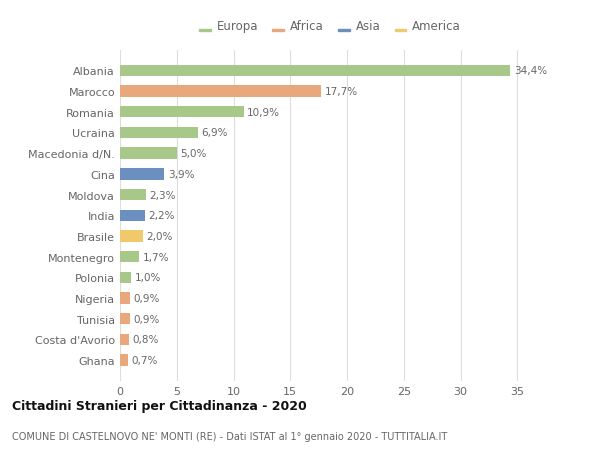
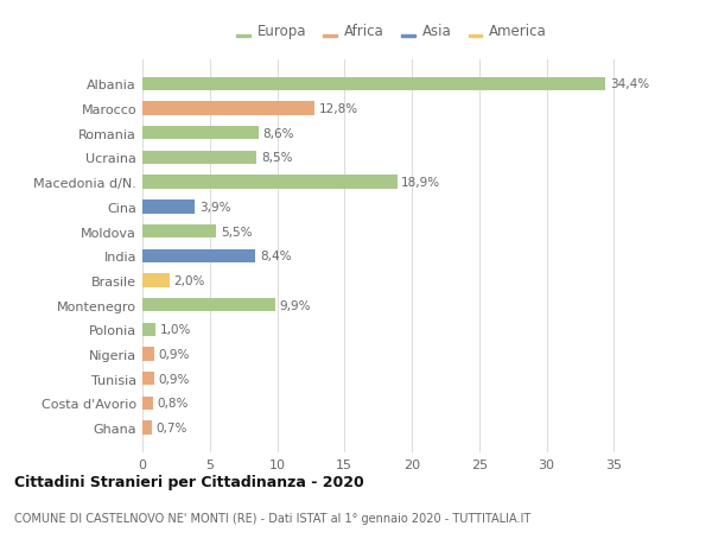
Marocco: 17,7% -> 12,8%
Romania: 10,9% -> 8,6%
Ucraina: 6,9% -> 8,5%
Macedonia d/N.: 5,0% -> 18,9%
Moldova: 2,3% -> 5,5%
India: 2,2% -> 8,4%
Montenegro: 1,7% -> 9,9%
